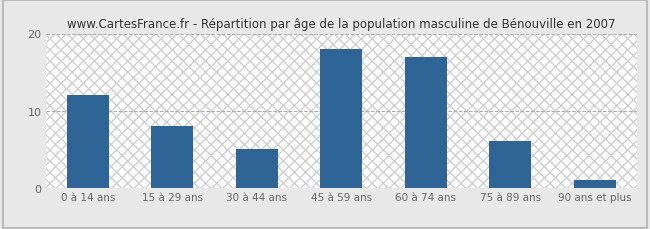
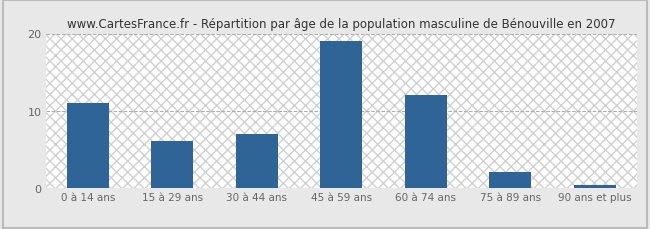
0 à 14 ans: 12.0 -> 11.0
15 à 29 ans: 8.0 -> 6.0
30 à 44 ans: 5.0 -> 7.0
45 à 59 ans: 18.0 -> 19.0
60 à 74 ans: 17.0 -> 12.0
75 à 89 ans: 6.0 -> 2.0
90 ans et plus: 1.0 -> 0.3
